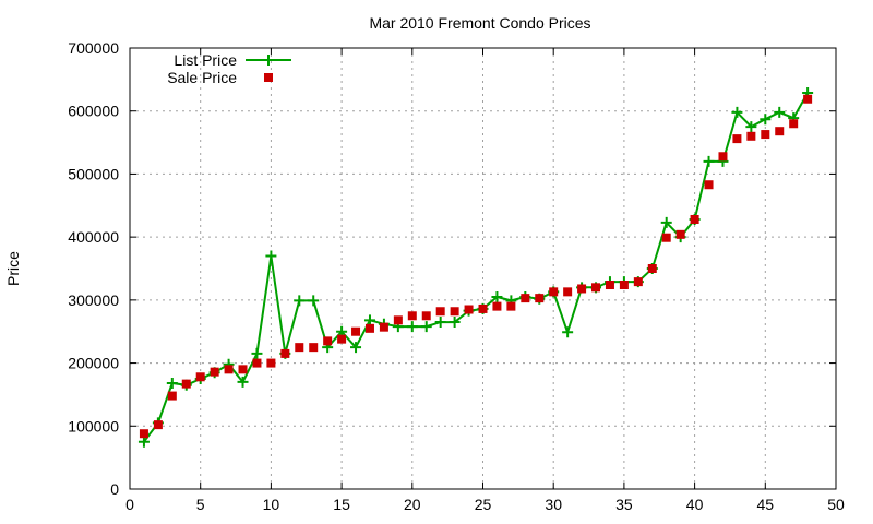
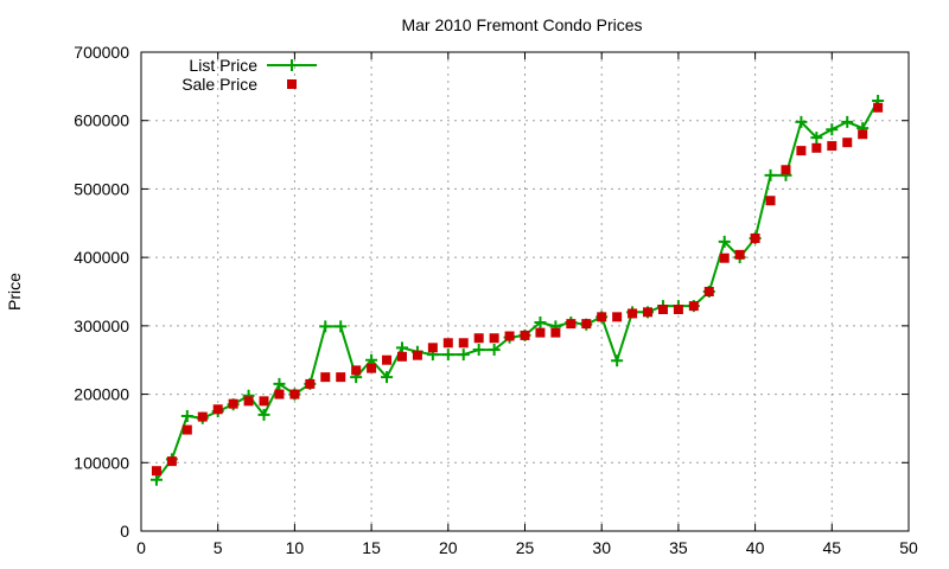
List Price/10: 370000 -> 200000
